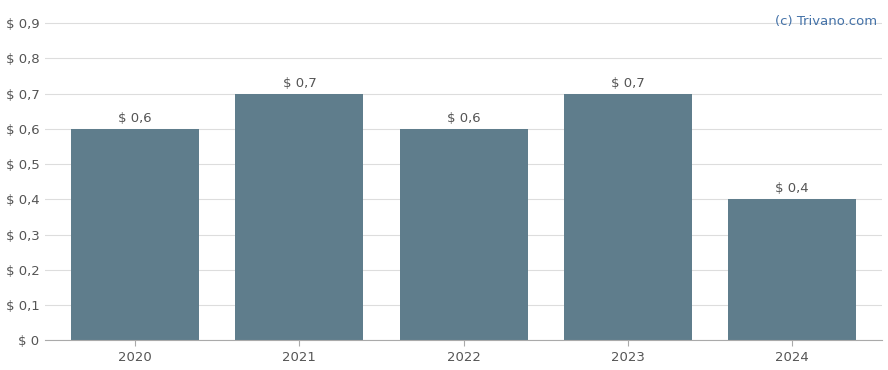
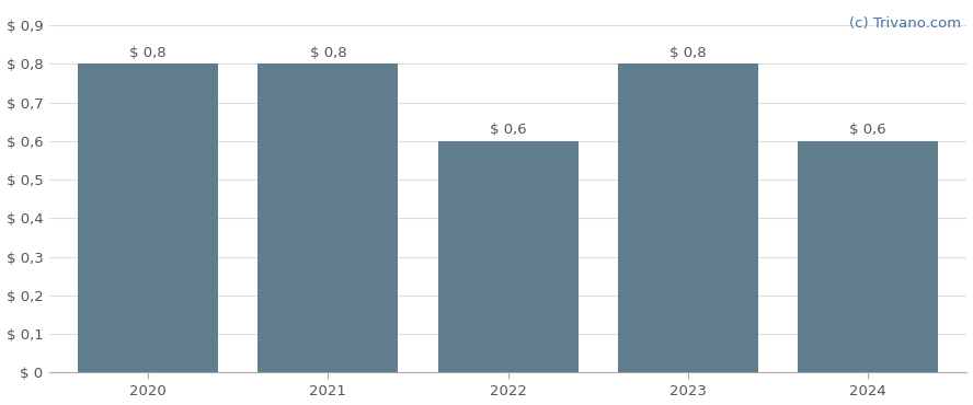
2020: 0,6 -> 0,8
2021: 0,7 -> 0,8
2023: 0,7 -> 0,8
2024: 0,4 -> 0,6
